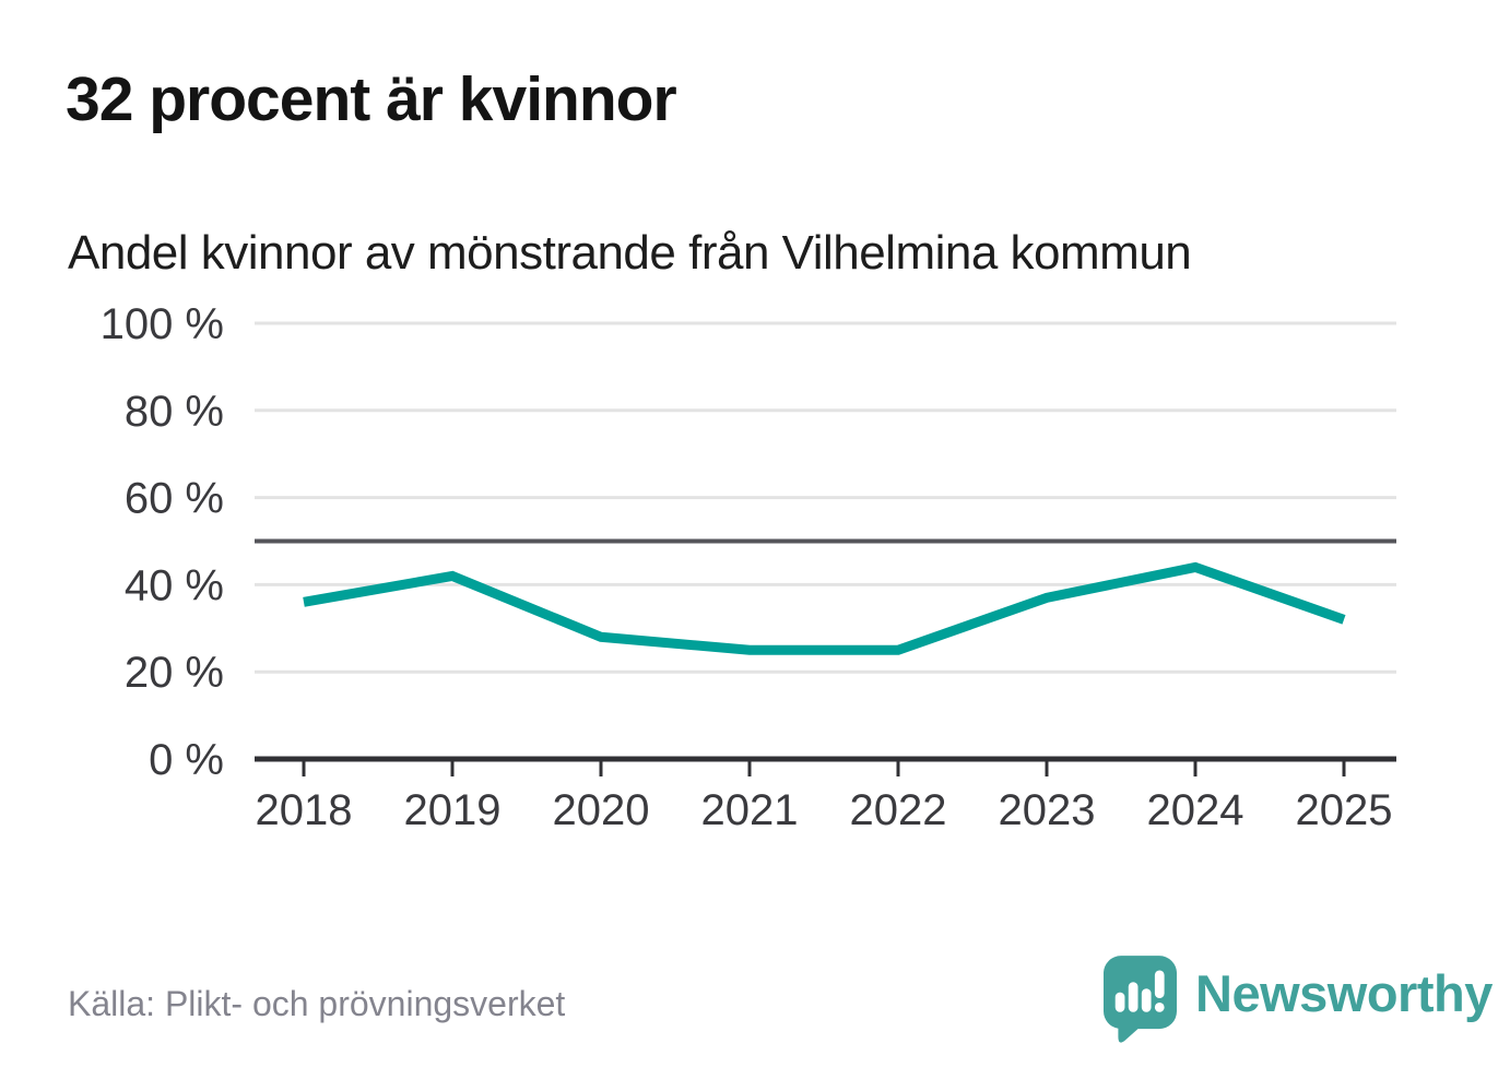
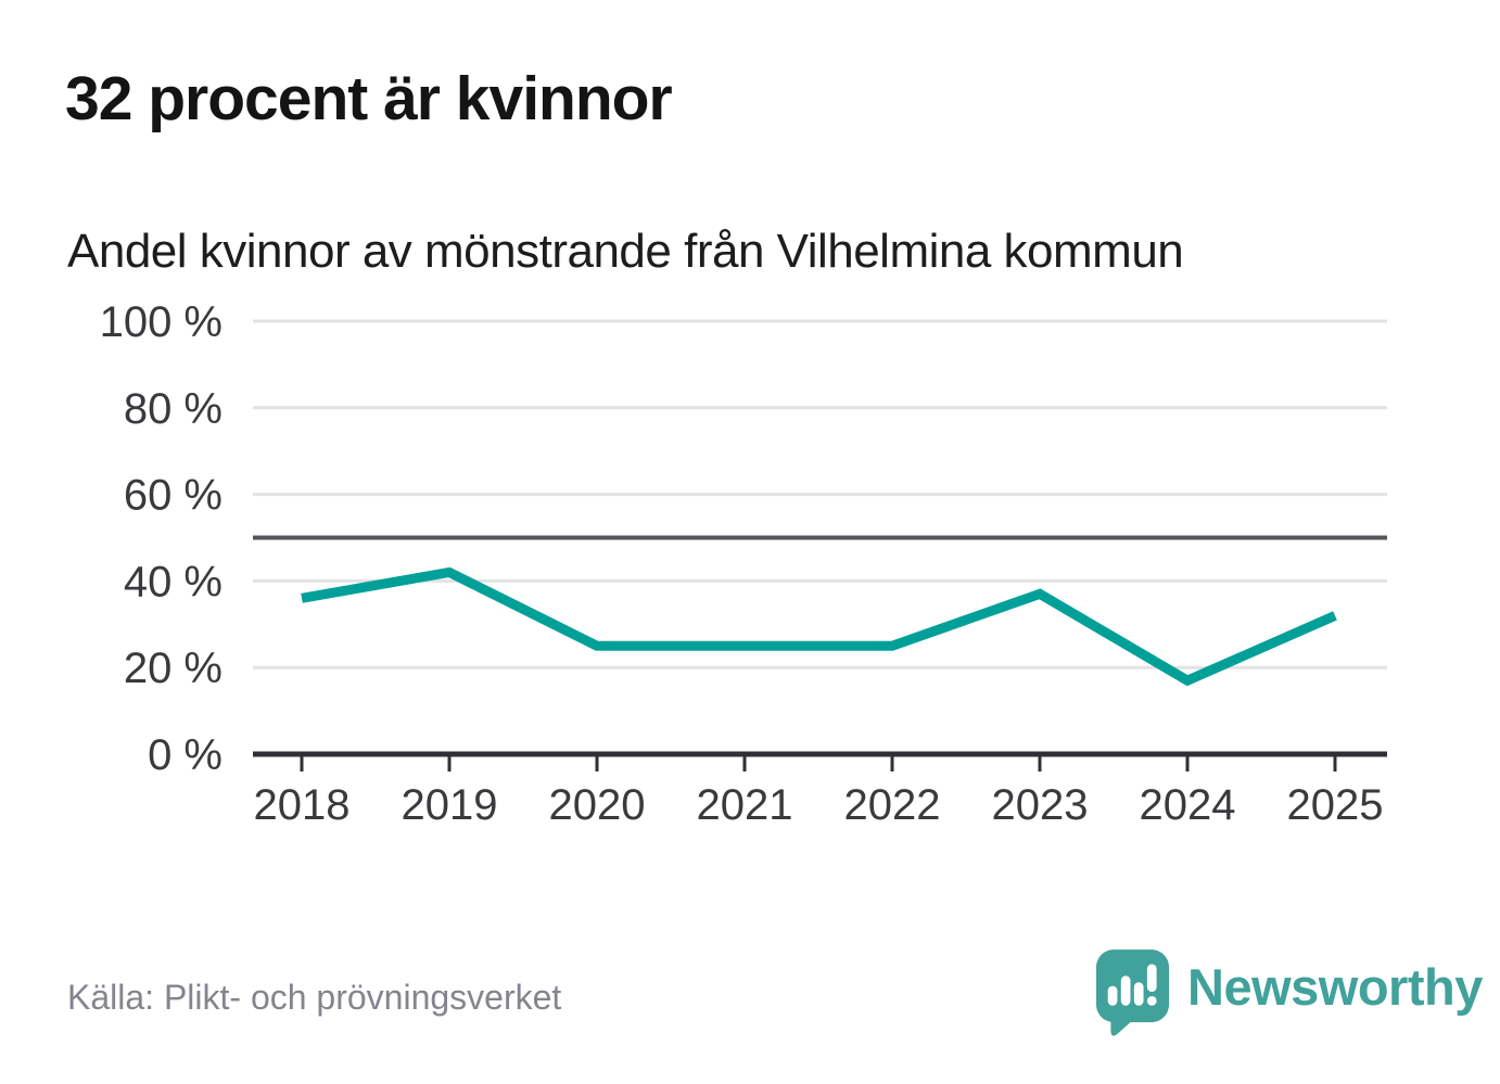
2020: 28% -> 25%
2024: 44% -> 17%
